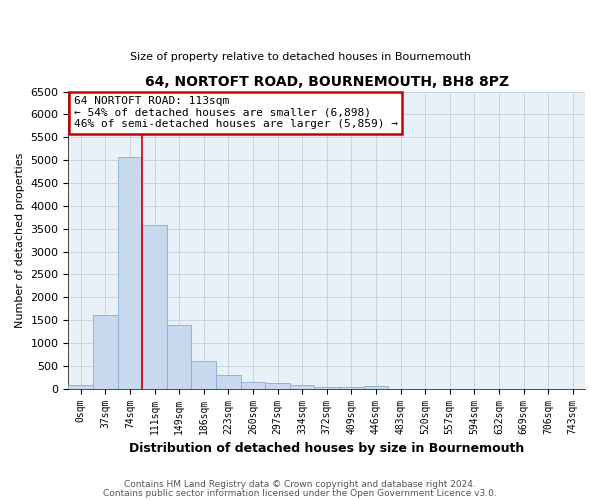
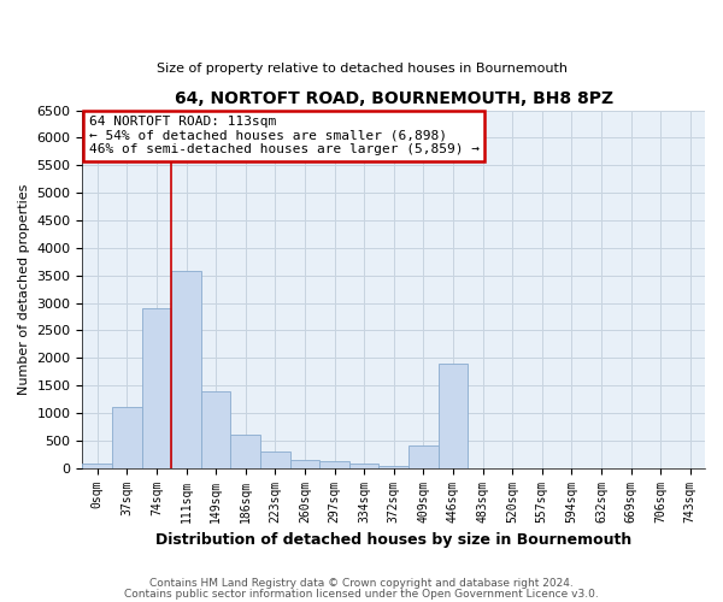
37sqm: 1620 -> 1100
74sqm: 5070 -> 2900
409sqm: 30 -> 400
446sqm: 60 -> 1900
